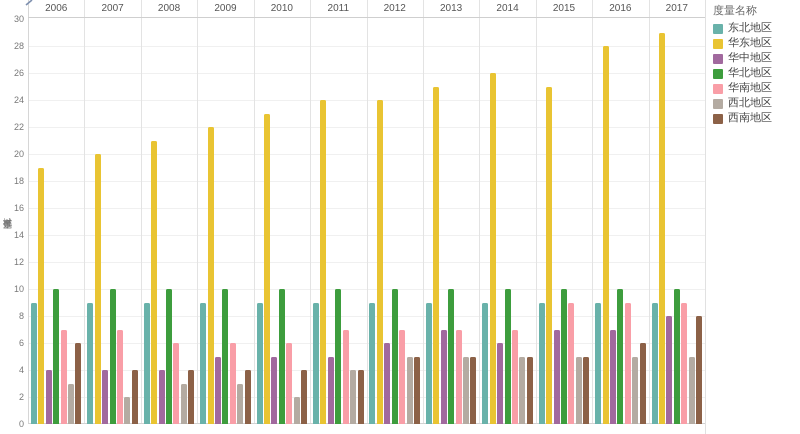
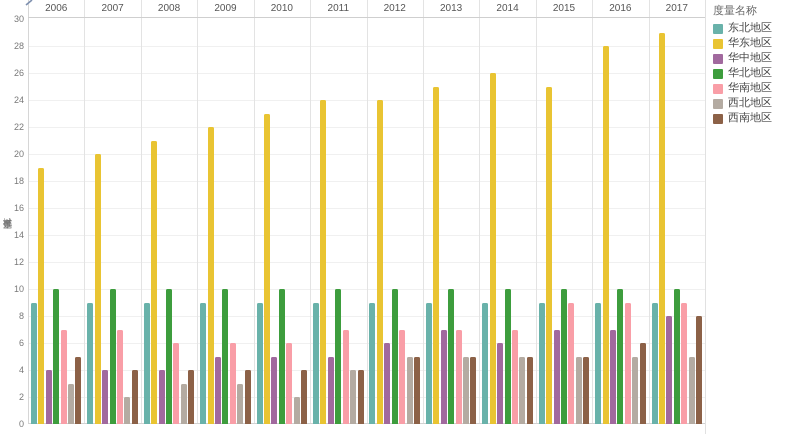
西南地区/2006: 6 -> 5
